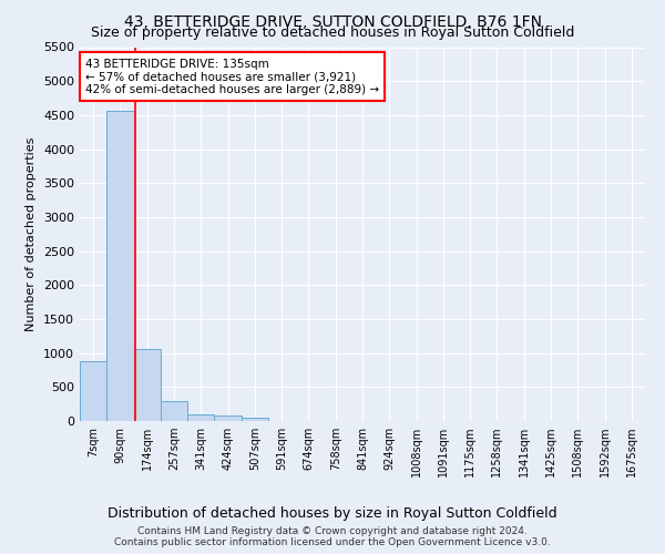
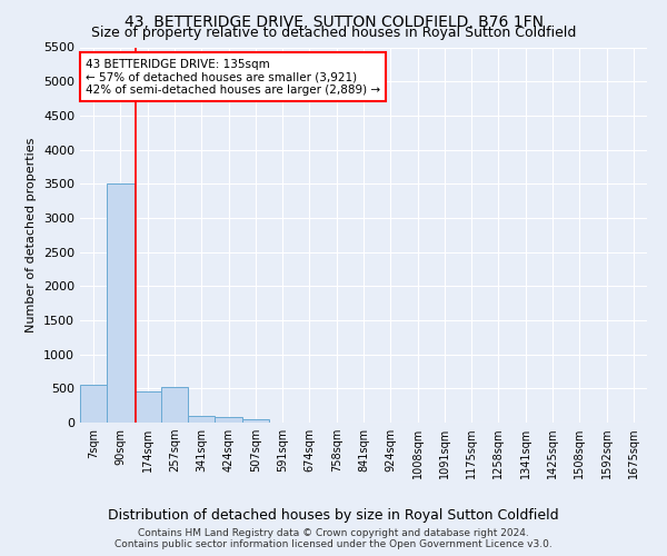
7sqm: 880 -> 560
90sqm: 4560 -> 3500
174sqm: 1060 -> 460
257sqm: 290 -> 520
